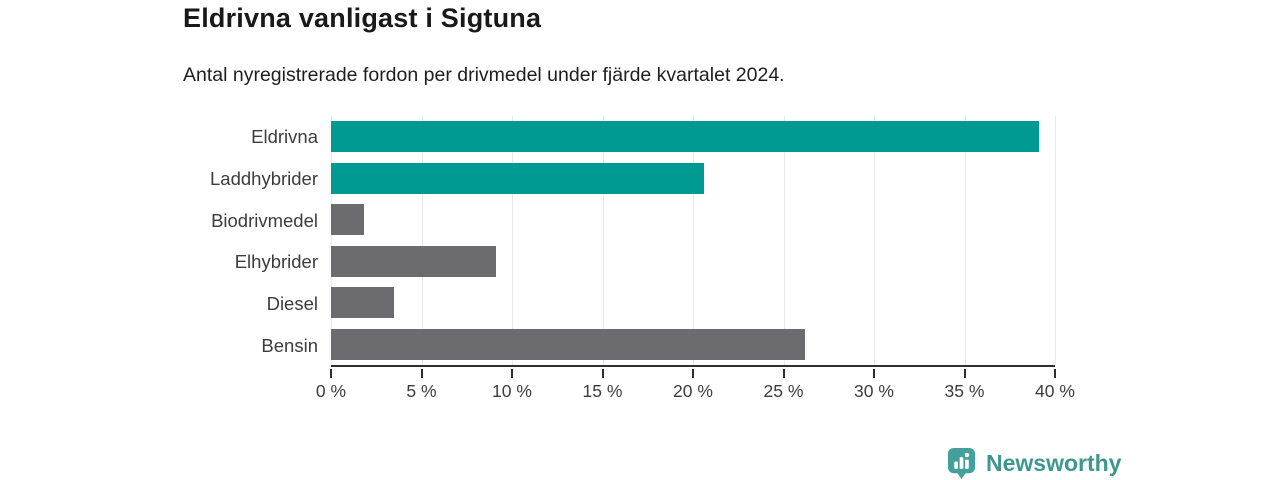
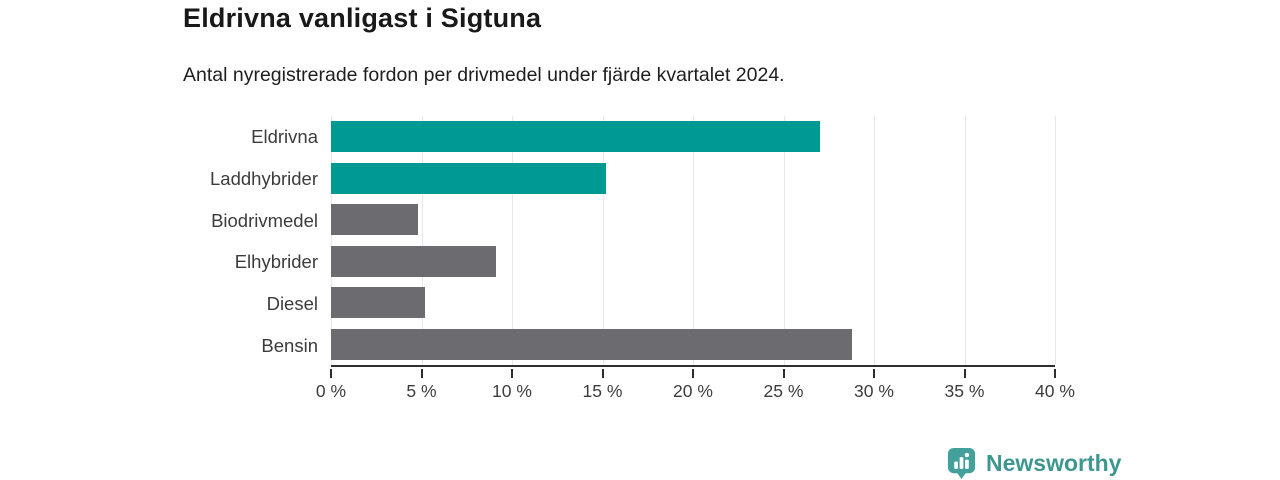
Eldrivna: 39.1% -> 27.0%
Laddhybrider: 20.6% -> 15.2%
Biodrivmedel: 1.8% -> 4.8%
Diesel: 3.5% -> 5.2%
Bensin: 26.2% -> 28.8%
